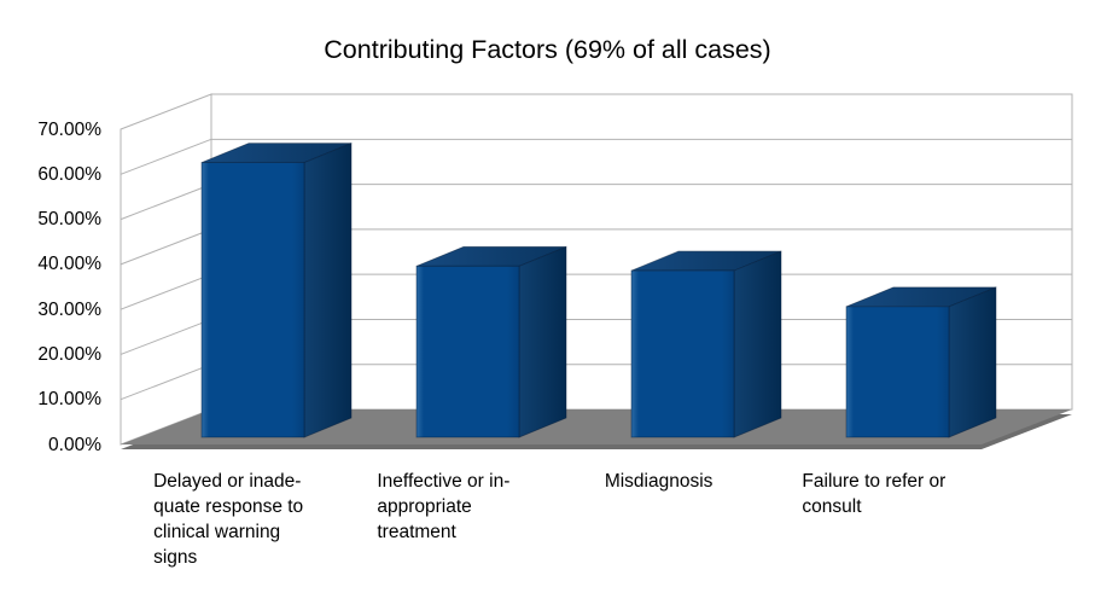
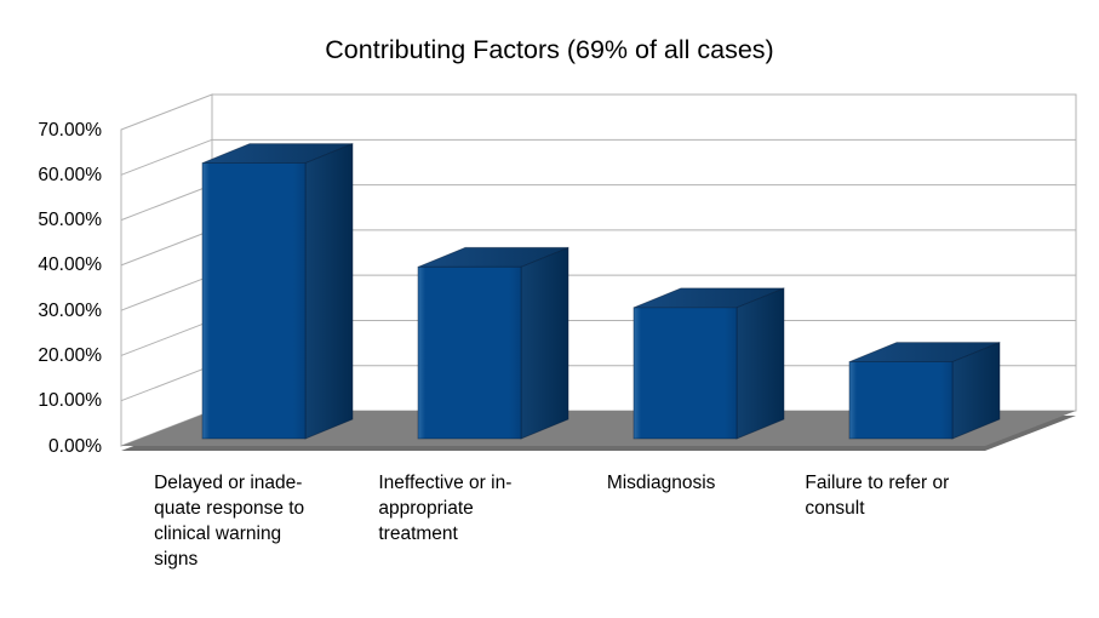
Misdiagnosis: 37% -> 29%
Failure to refer or consult: 29% -> 17%
